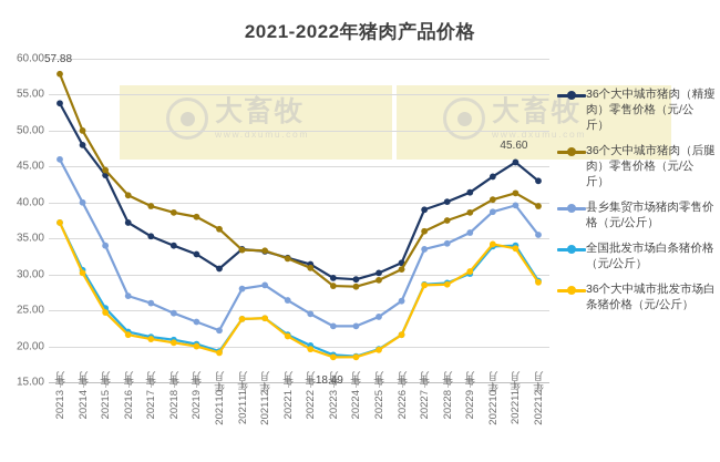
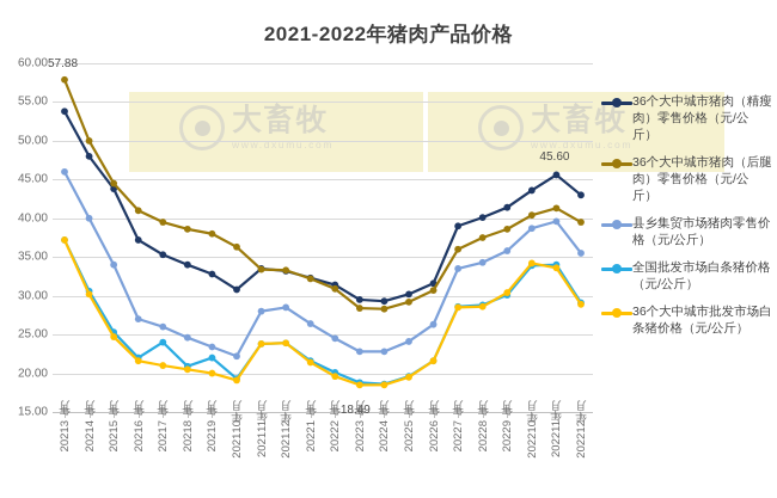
全国批发市场白条猪价格（元/公斤）/2021年7月: 21 -> 24
全国批发市场白条猪价格（元/公斤）/2021年9月: 20 -> 22
